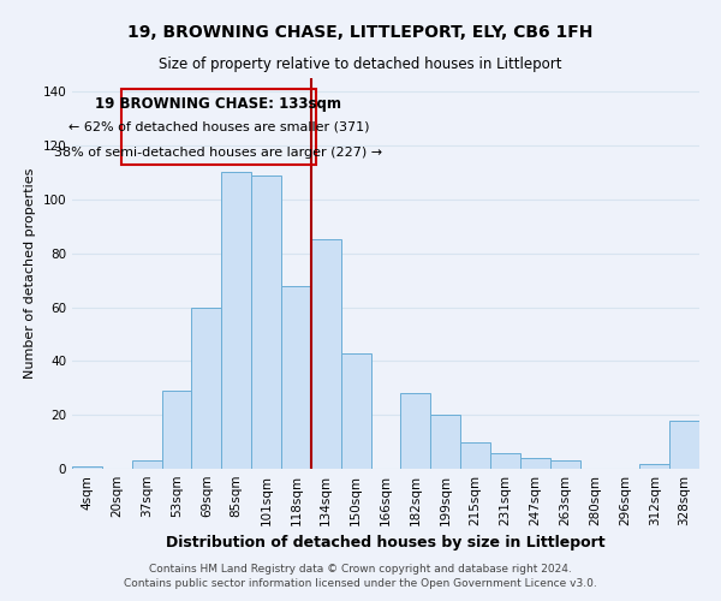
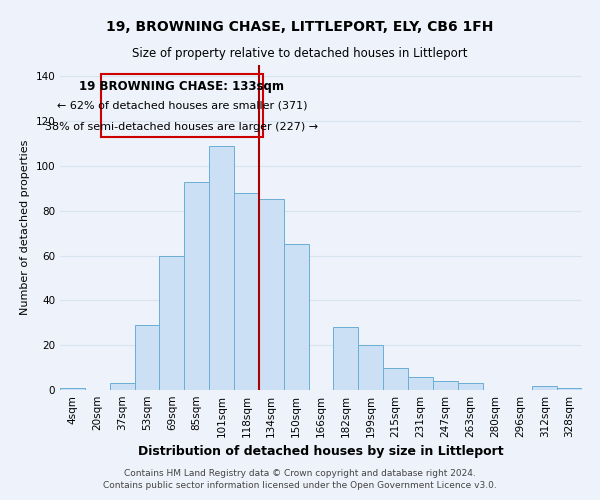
85sqm: 110 -> 93
118sqm: 68 -> 88
150sqm: 43 -> 65
328sqm: 18 -> 1
